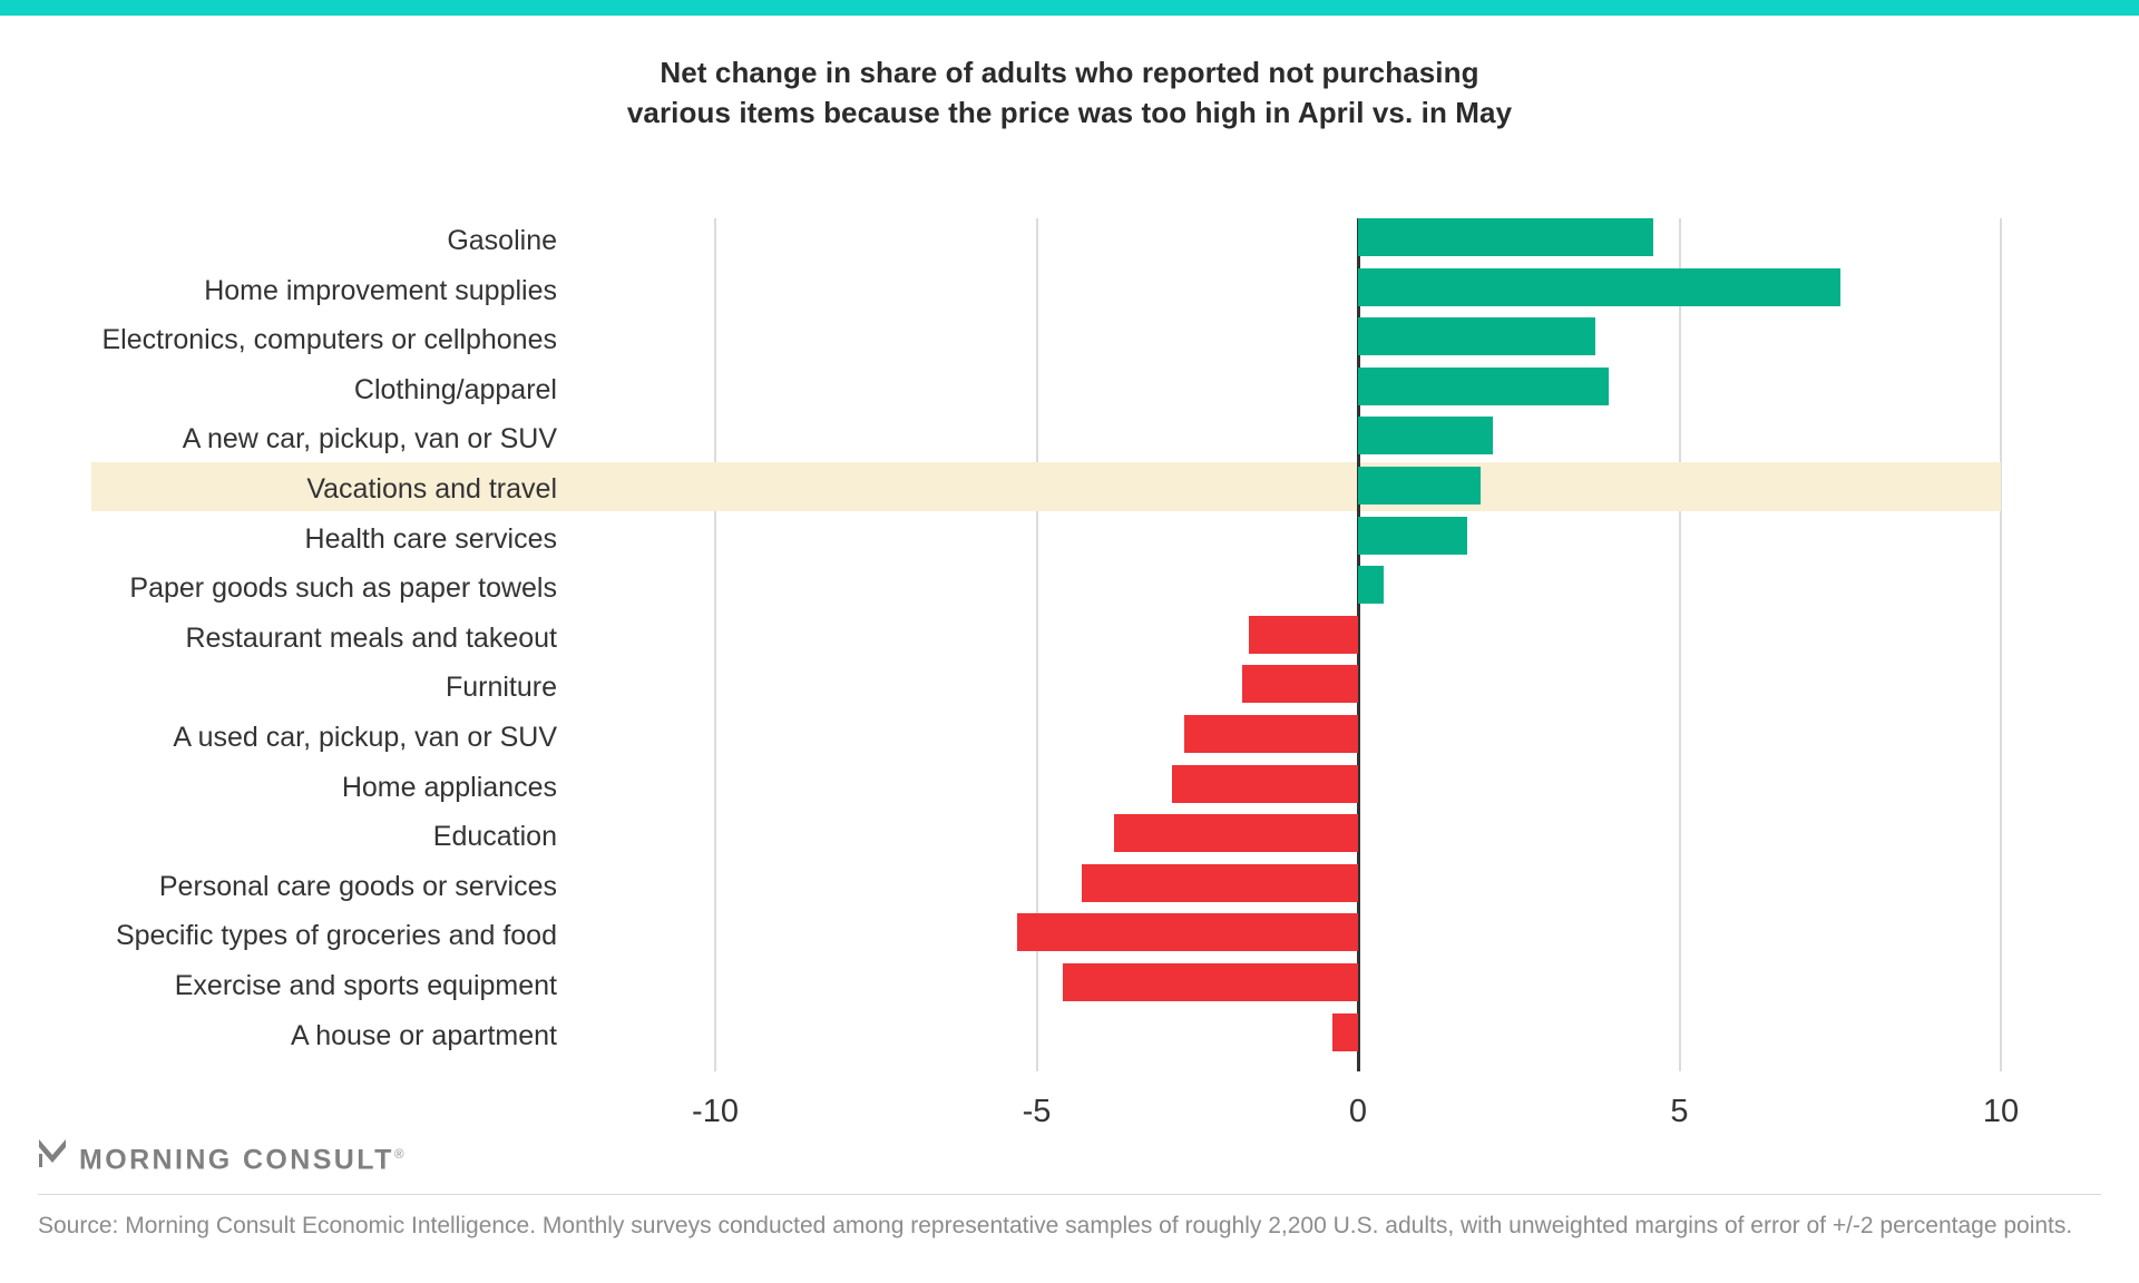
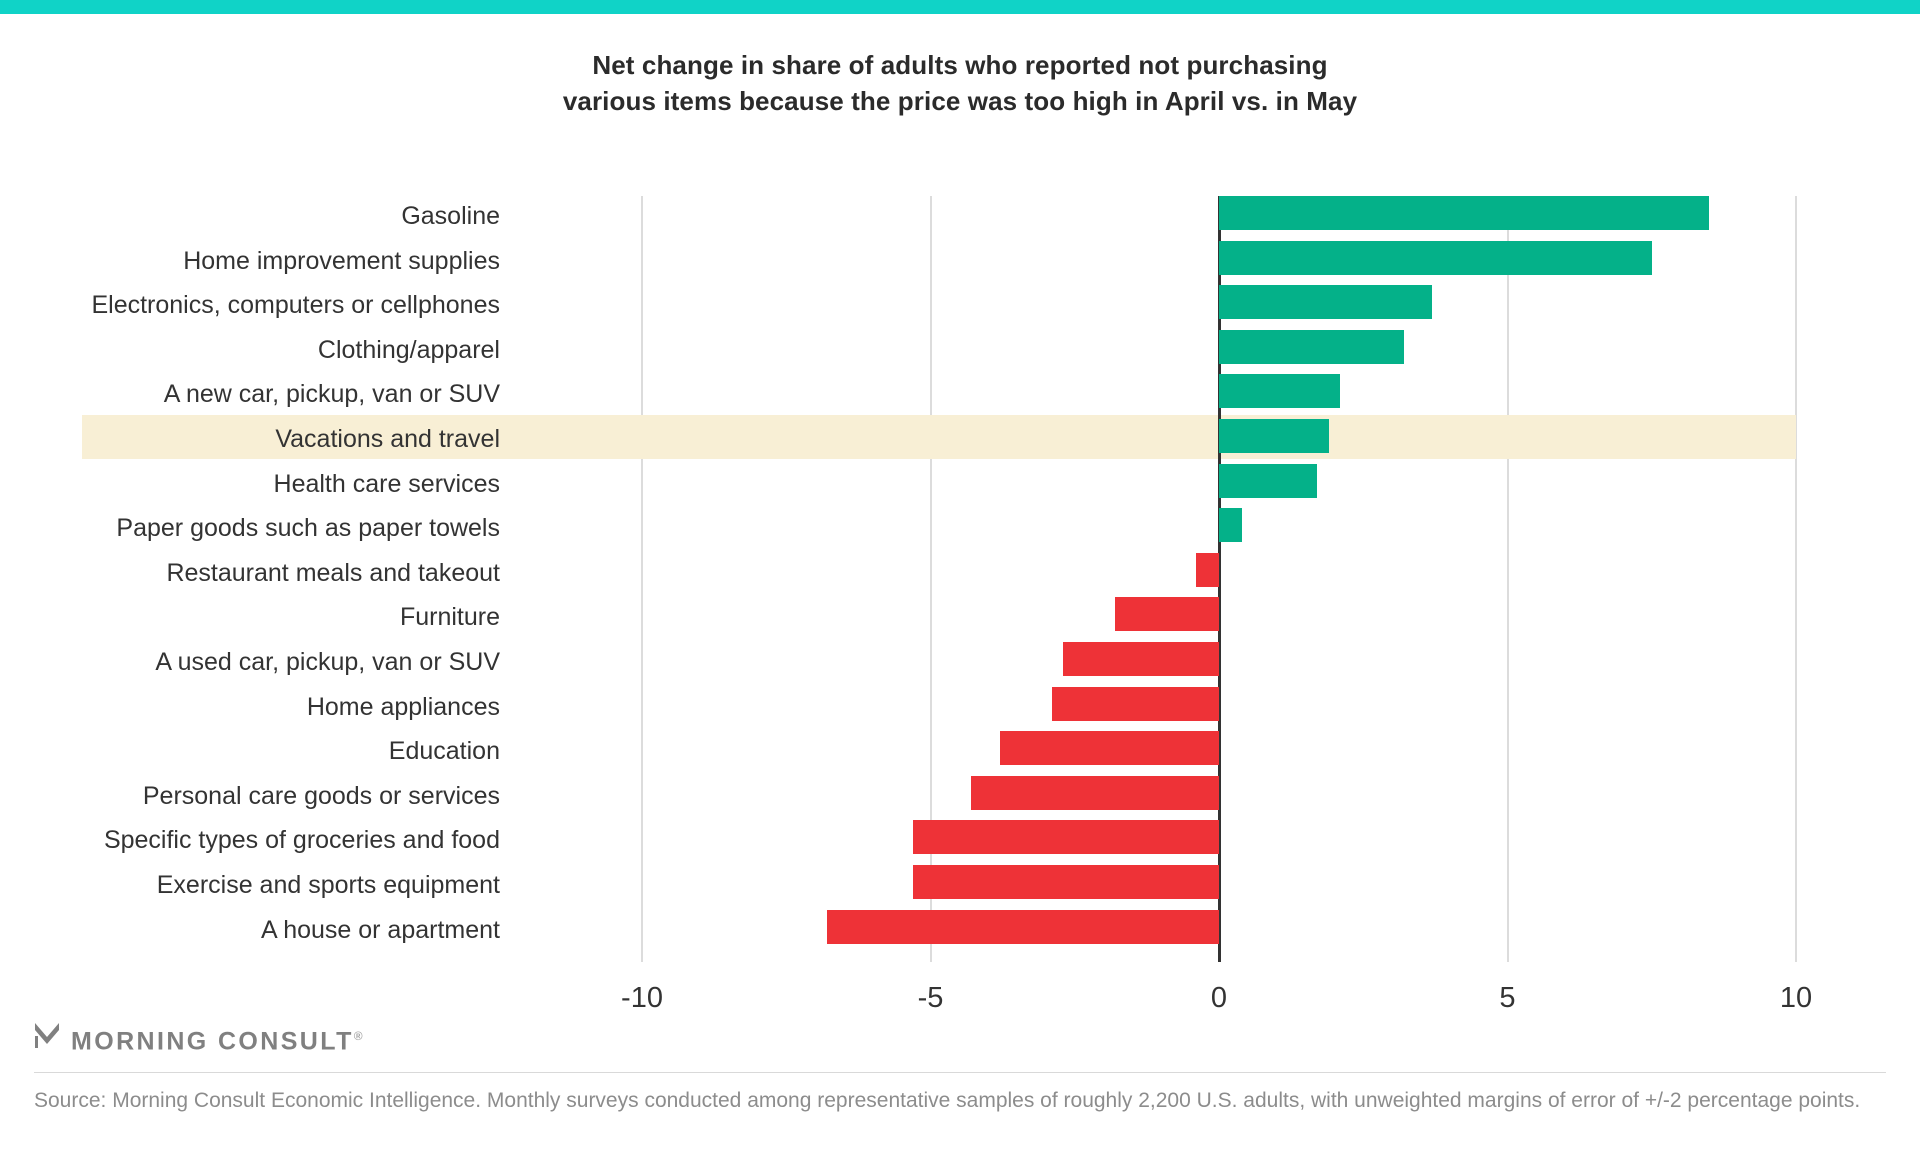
Gasoline: 4.6 -> 8.5
Clothing/apparel: 3.9 -> 3.2
Restaurant meals and takeout: -1.7 -> -0.4
Exercise and sports equipment: -4.6 -> -5.3
A house or apartment: -0.4 -> -6.8
